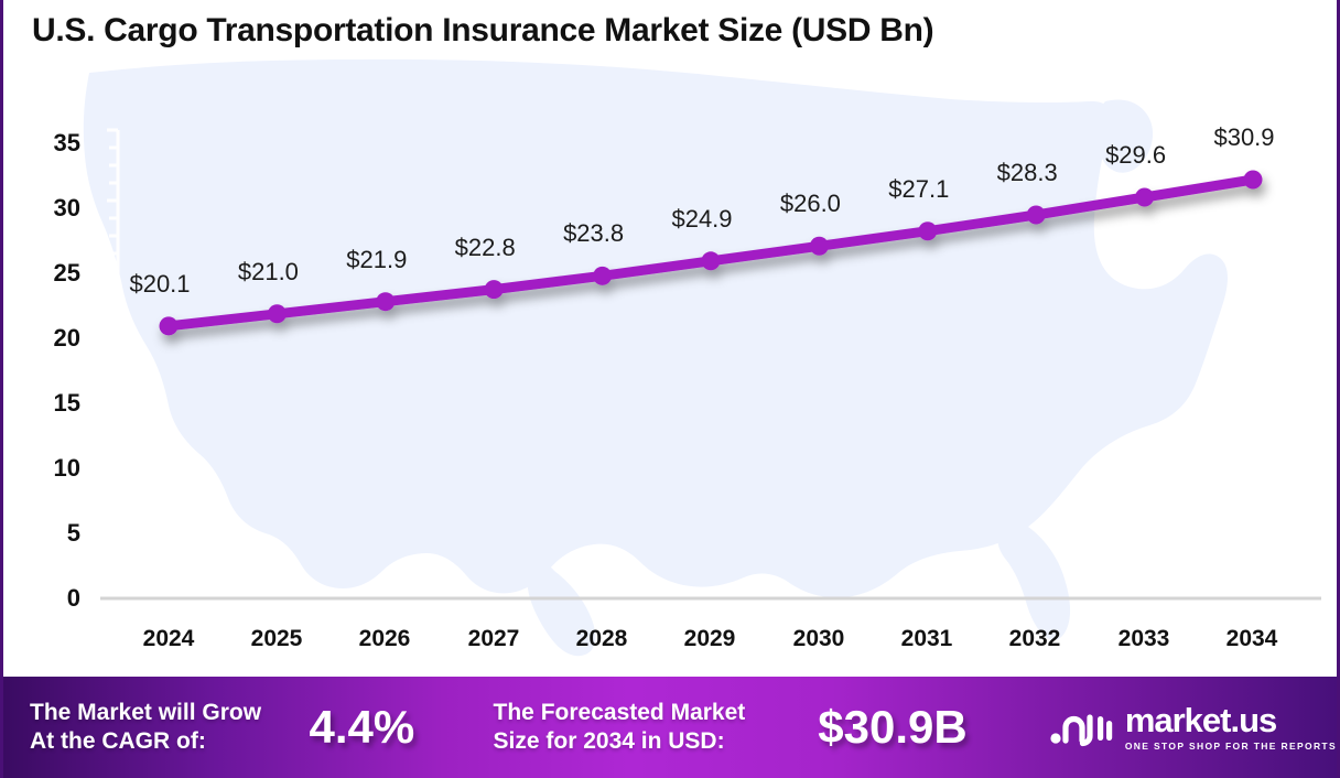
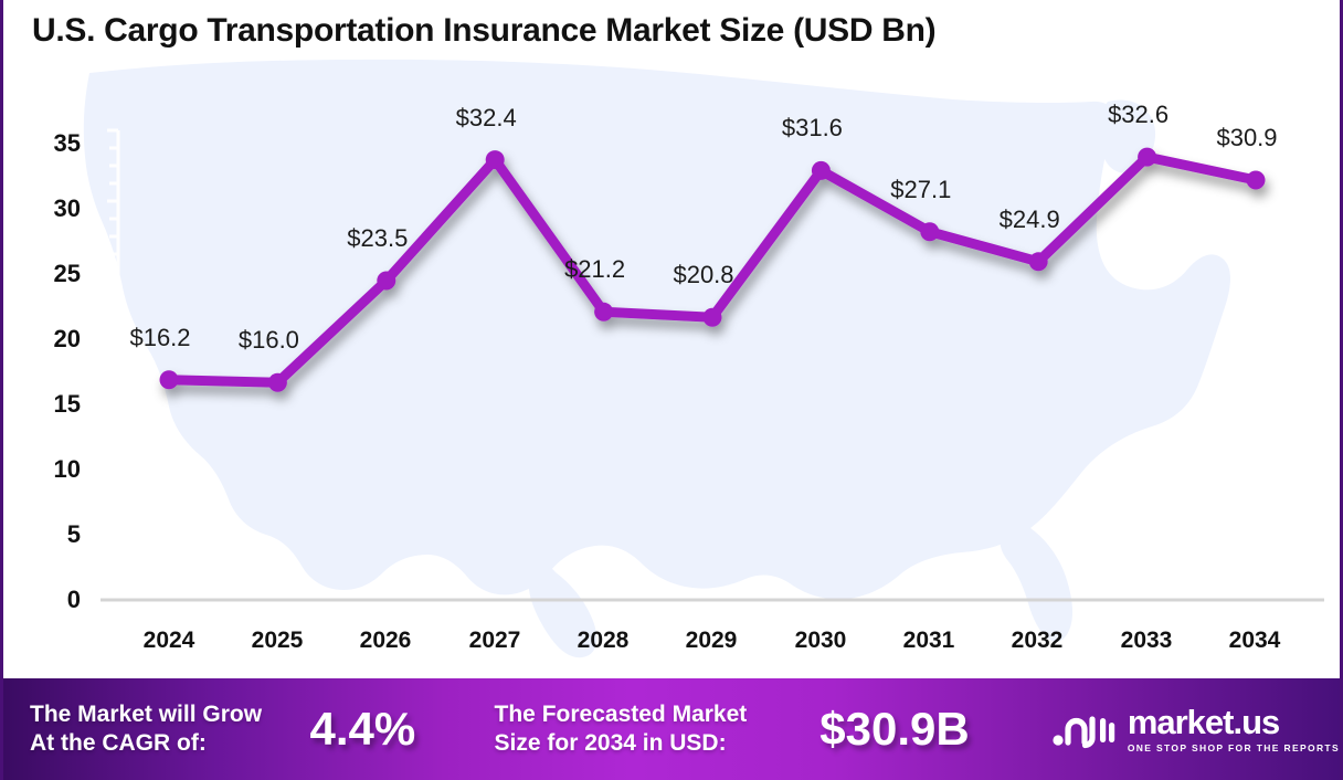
2024: $20.1 -> $16.2
2025: $21.0 -> $16.0
2026: $21.9 -> $23.5
2027: $22.8 -> $32.4
2028: $23.8 -> $21.2
2029: $24.9 -> $20.8
2030: $26.0 -> $31.6
2032: $28.3 -> $24.9
2033: $29.6 -> $32.6
